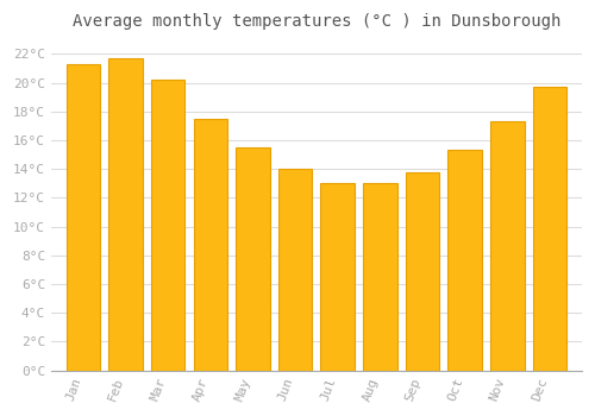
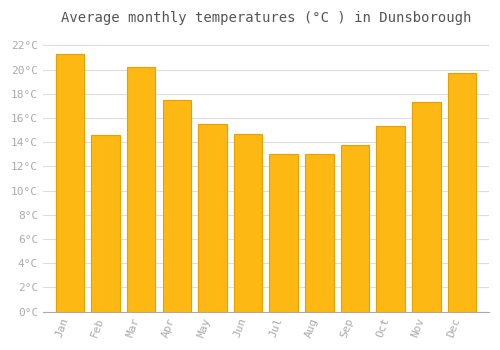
Feb: 21.7°C -> 14.6°C
Jun: 14.0°C -> 14.7°C
